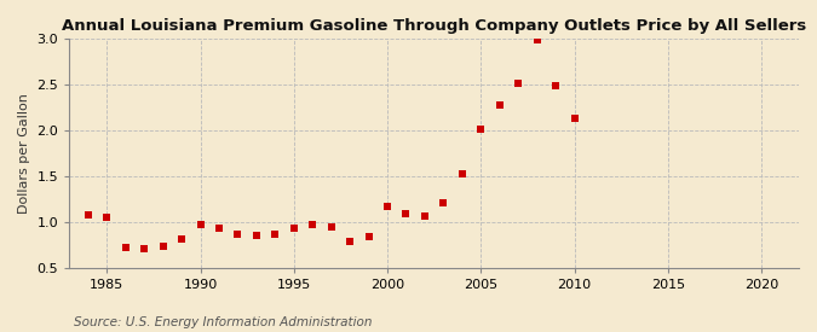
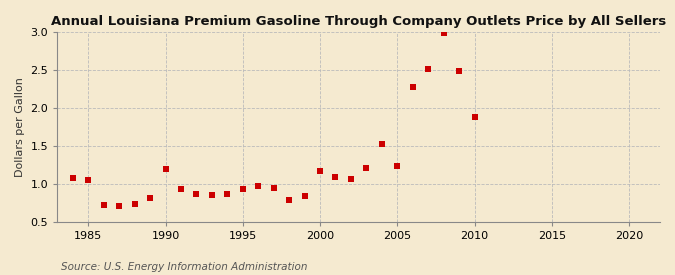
1990: 0.97 -> 1.20
2005: 2.01 -> 1.24
2010: 2.13 -> 1.88
